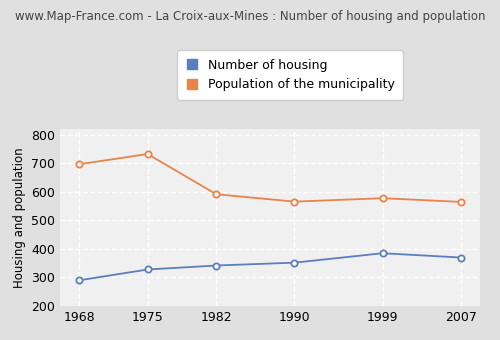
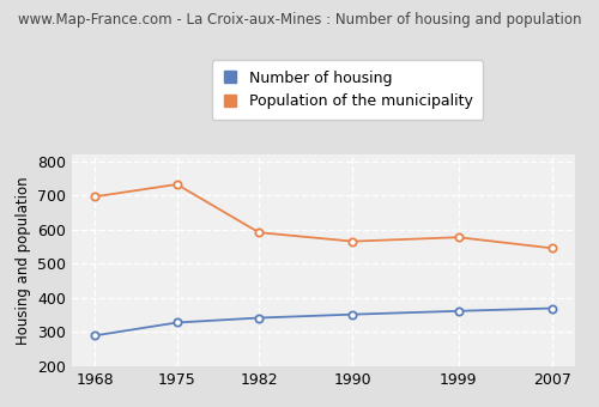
Number of housing/1999: 385 -> 362
Population of the municipality/2007: 565 -> 546
